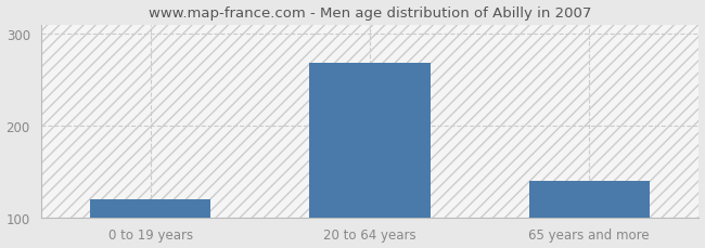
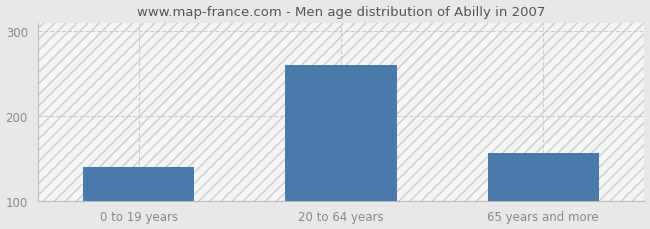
0 to 19 years: 120 -> 140
20 to 64 years: 268 -> 260
65 years and more: 140 -> 156
